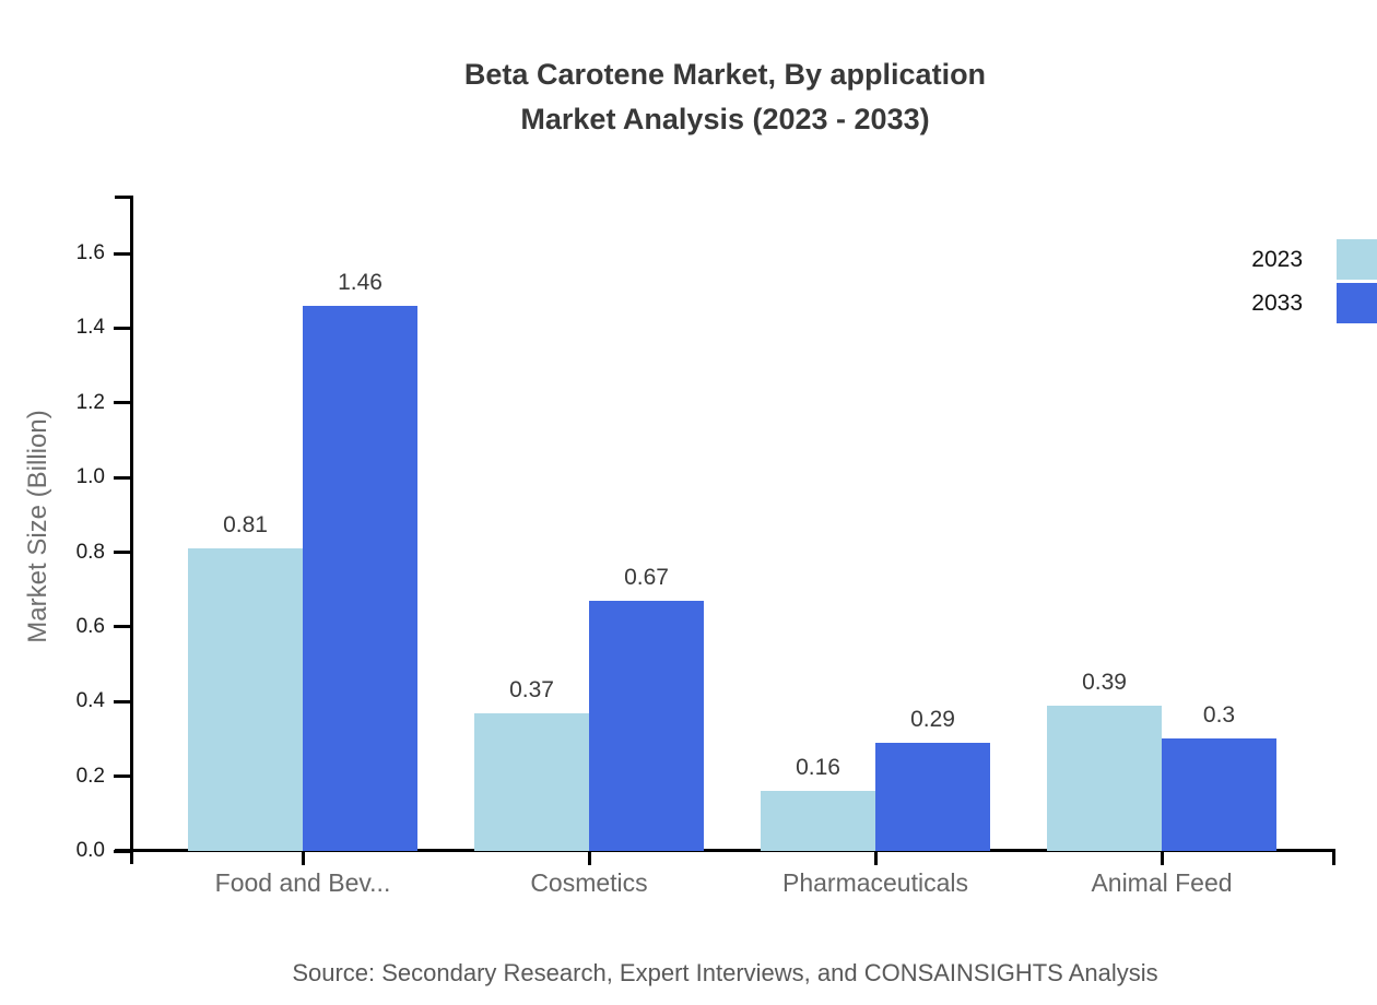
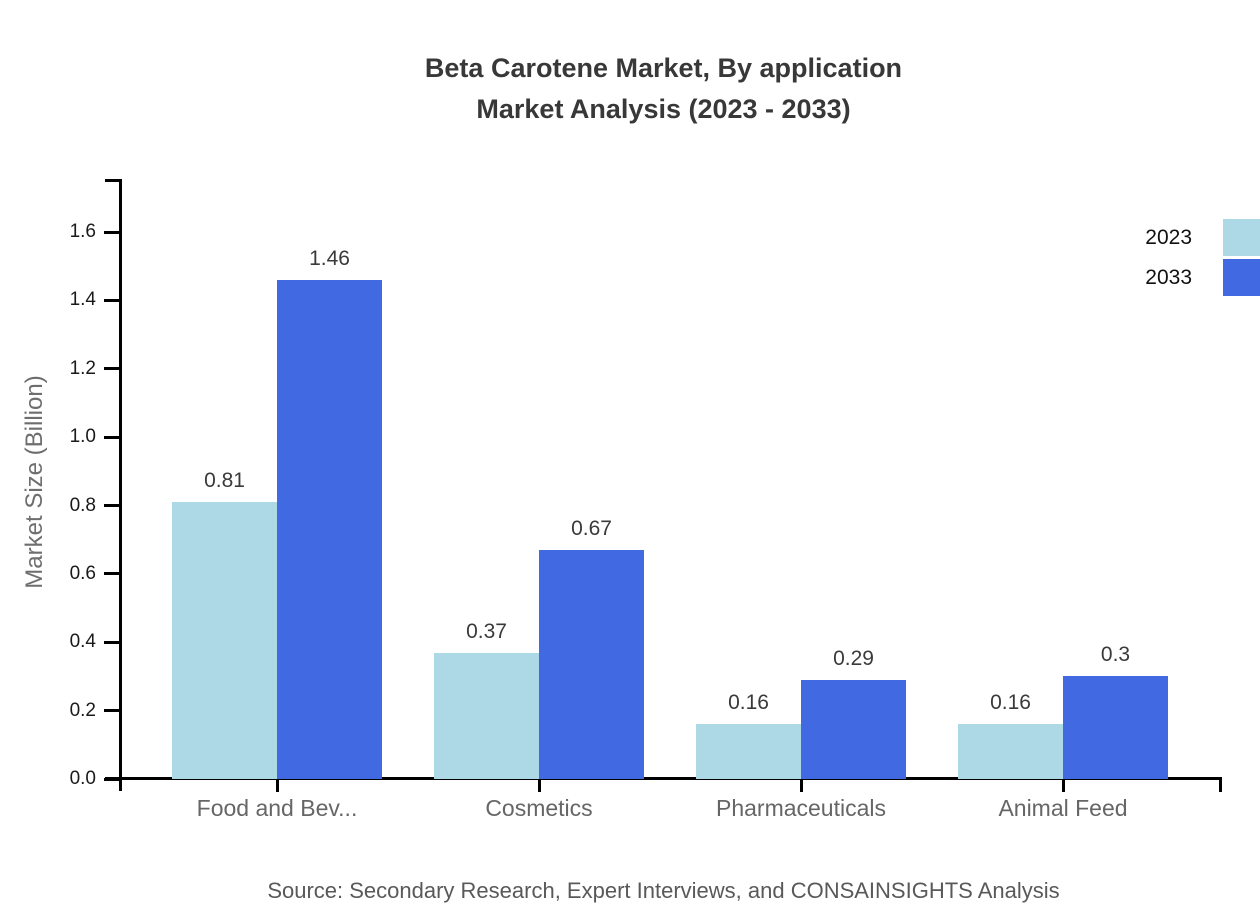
2023/Animal Feed: 0.39 -> 0.16
